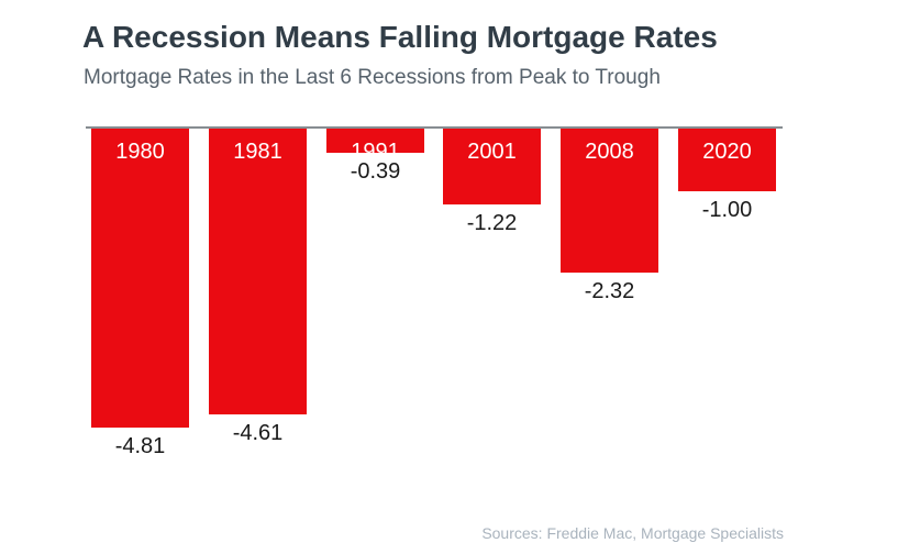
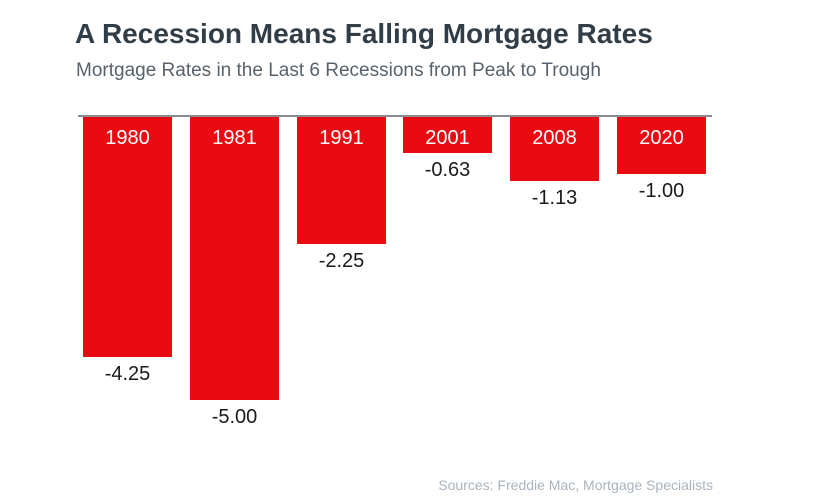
1980: -4.81 -> -4.25
1981: -4.61 -> -5.00
1991: -0.39 -> -2.25
2001: -1.22 -> -0.63
2008: -2.32 -> -1.13
